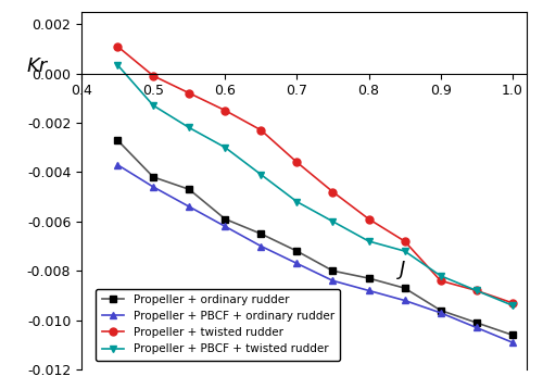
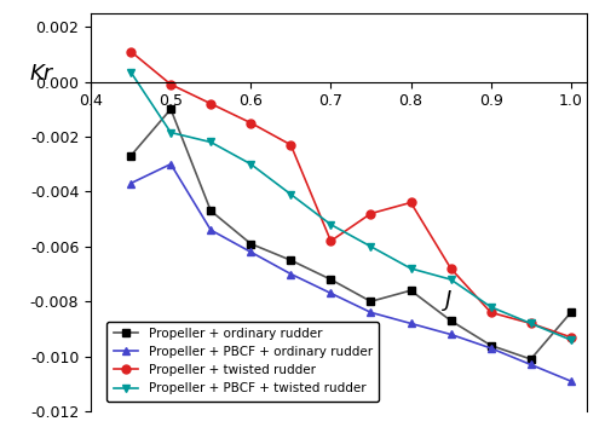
Propeller + ordinary rudder/0.5: -0.0042 -> -0.0010
Propeller + PBCF + ordinary rudder/0.5: -0.0046 -> -0.0030
Propeller + PBCF + twisted rudder/0.5: -0.00130 -> -0.00185
Propeller + twisted rudder/0.7: -0.0036 -> -0.0058
Propeller + ordinary rudder/0.8: -0.0083 -> -0.0076
Propeller + twisted rudder/0.8: -0.0059 -> -0.0044
Propeller + ordinary rudder/1.0: -0.0106 -> -0.0084
